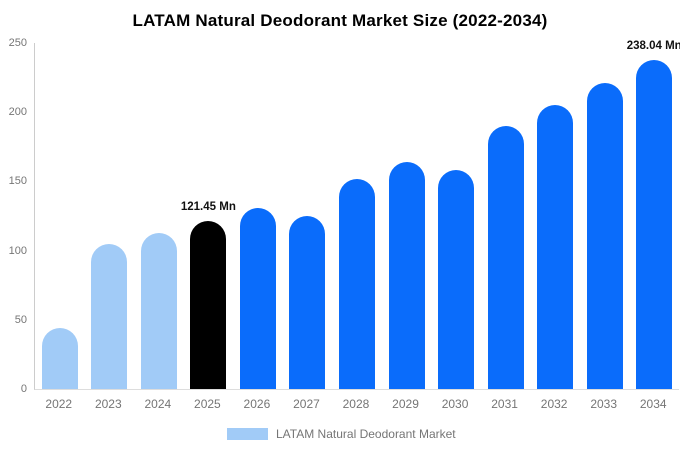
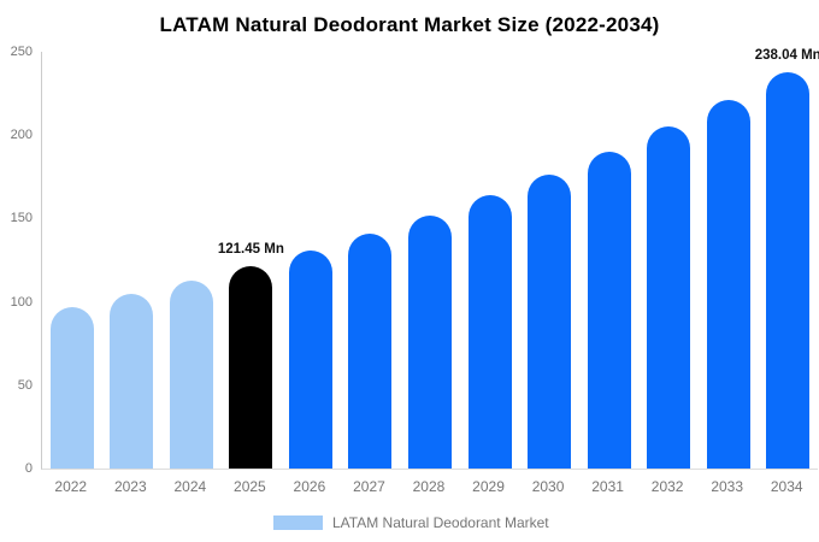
2022: 44 -> 97
2027: 125 -> 141
2030: 158 -> 177
